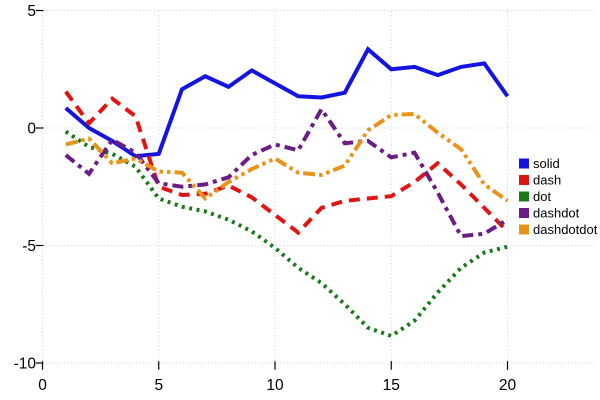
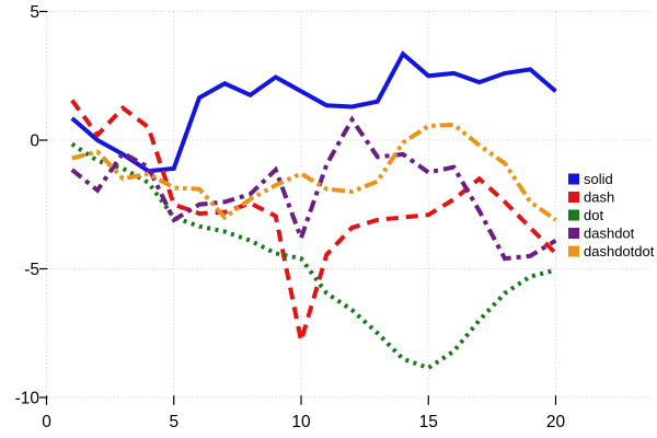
dashdot/5: -2.4 -> -3.1
dash/10: -3.7 -> -7.8
dot/10: -5.1 -> -4.6
dashdot/10: -0.7 -> -3.8
solid/20: 1.4 -> 1.9
